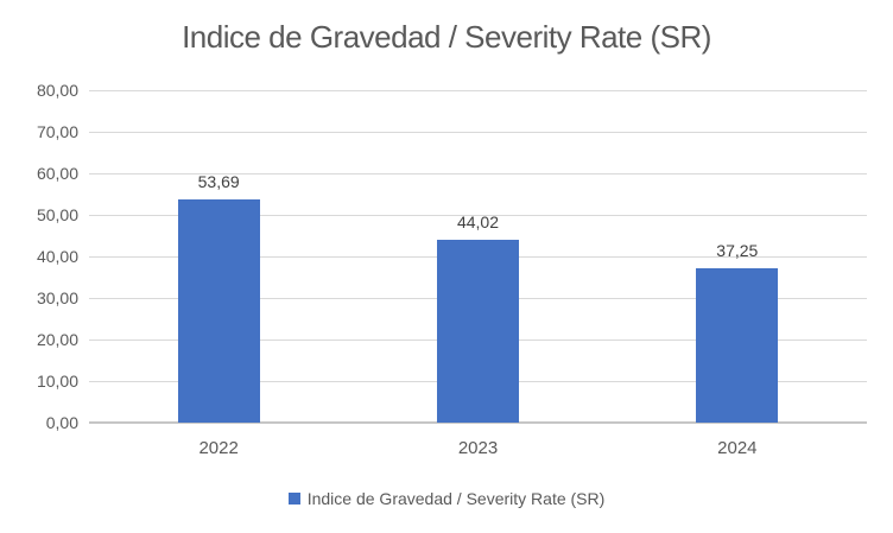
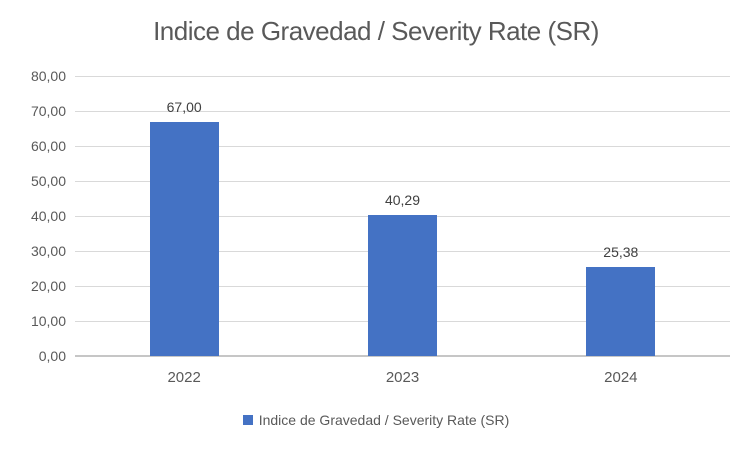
2022: 53,69 -> 67,00
2023: 44,02 -> 40,29
2024: 37,25 -> 25,38
